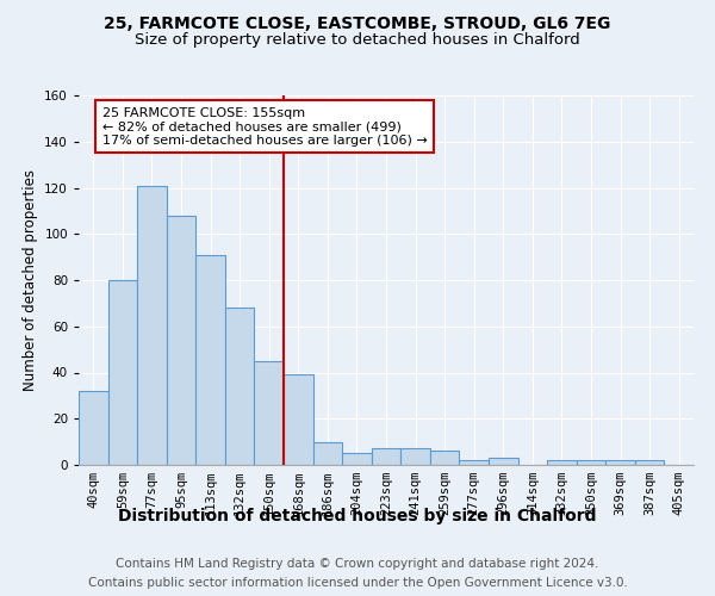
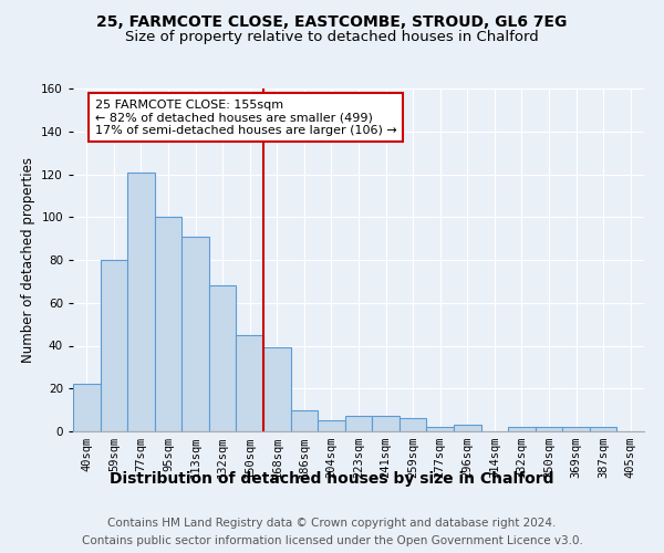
40sqm: 32 -> 22
95sqm: 108 -> 100
